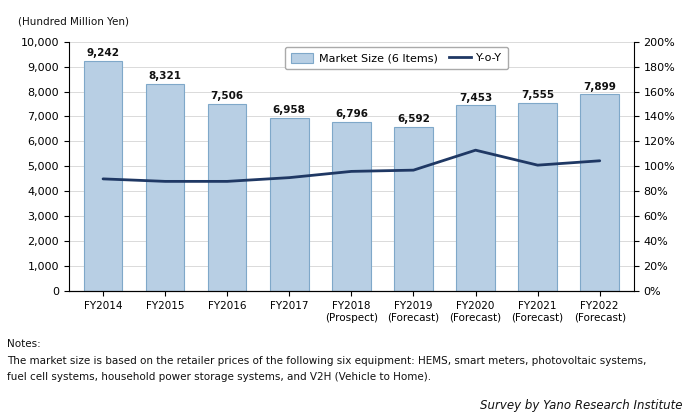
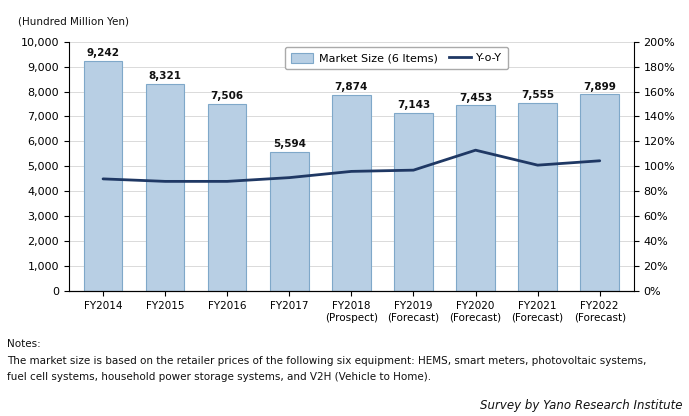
Market Size (6 Items)/FY2017: 6,958 -> 5,594
Market Size (6 Items)/FY2018 (Prospect): 6,796 -> 7,874
Market Size (6 Items)/FY2019 (Forecast): 6,592 -> 7,143
